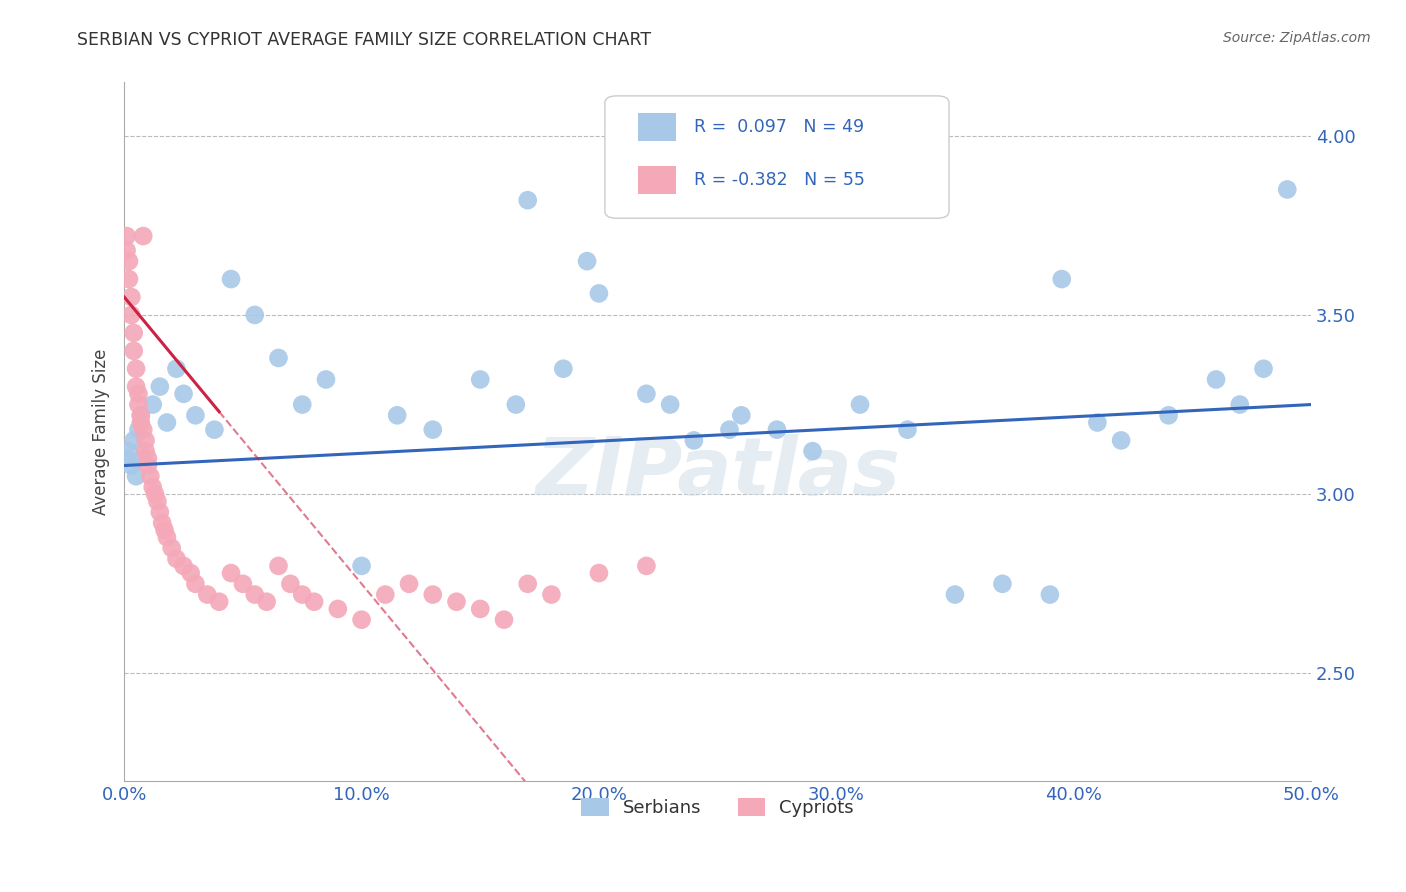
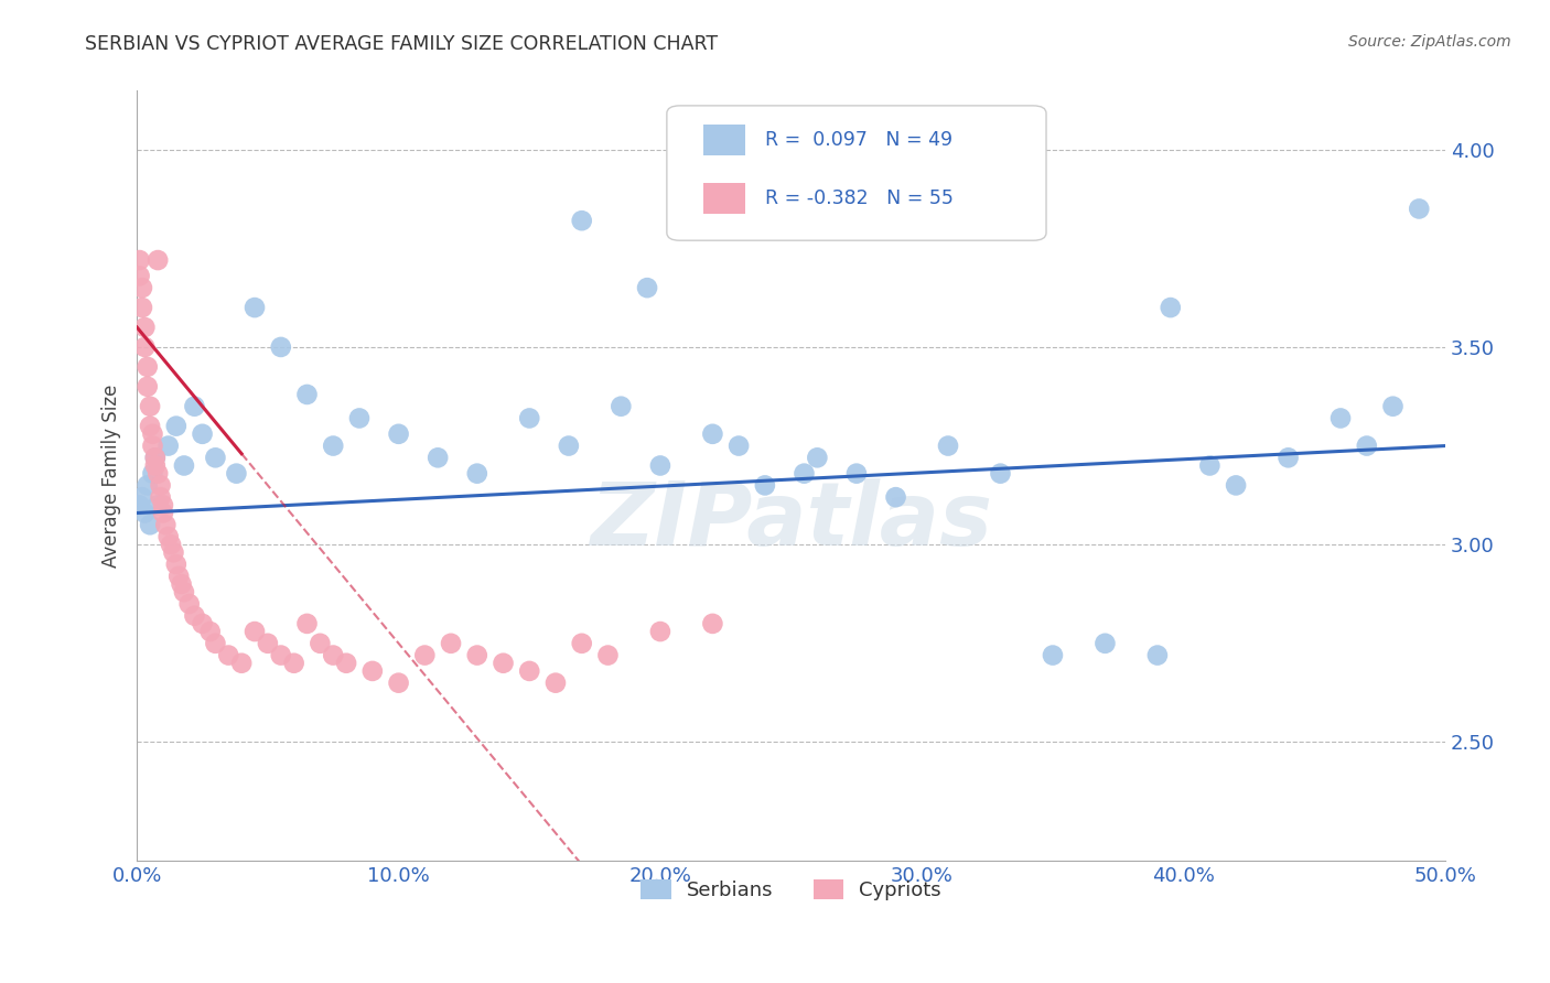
Serbians/10.0%: 2.80 -> 3.28
Serbians/20.0%: 3.56 -> 3.20
